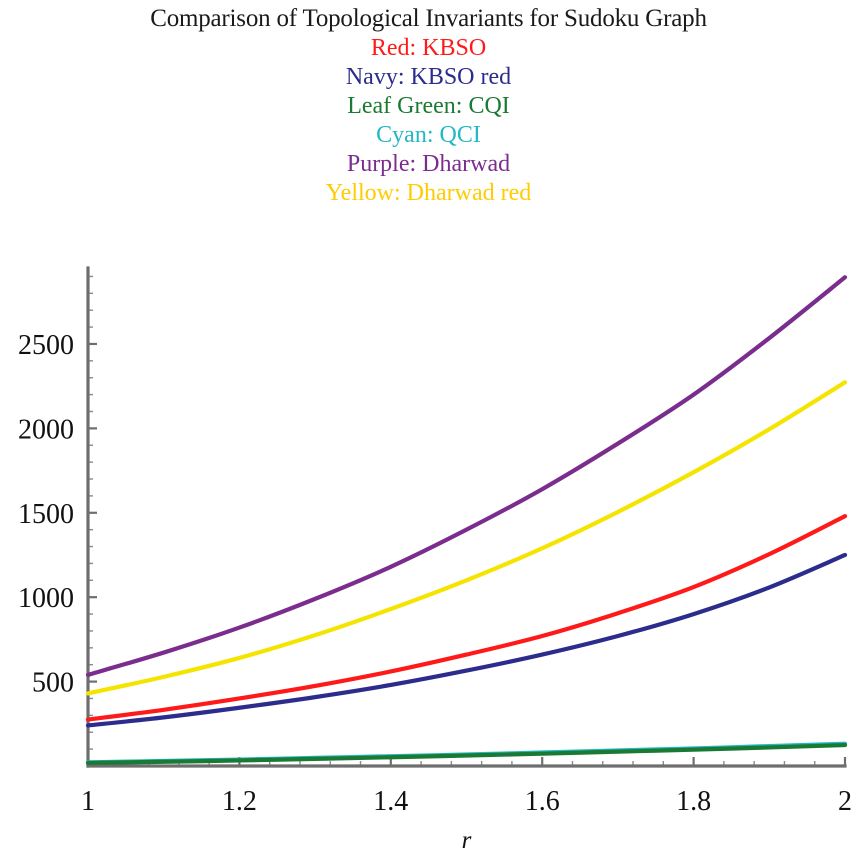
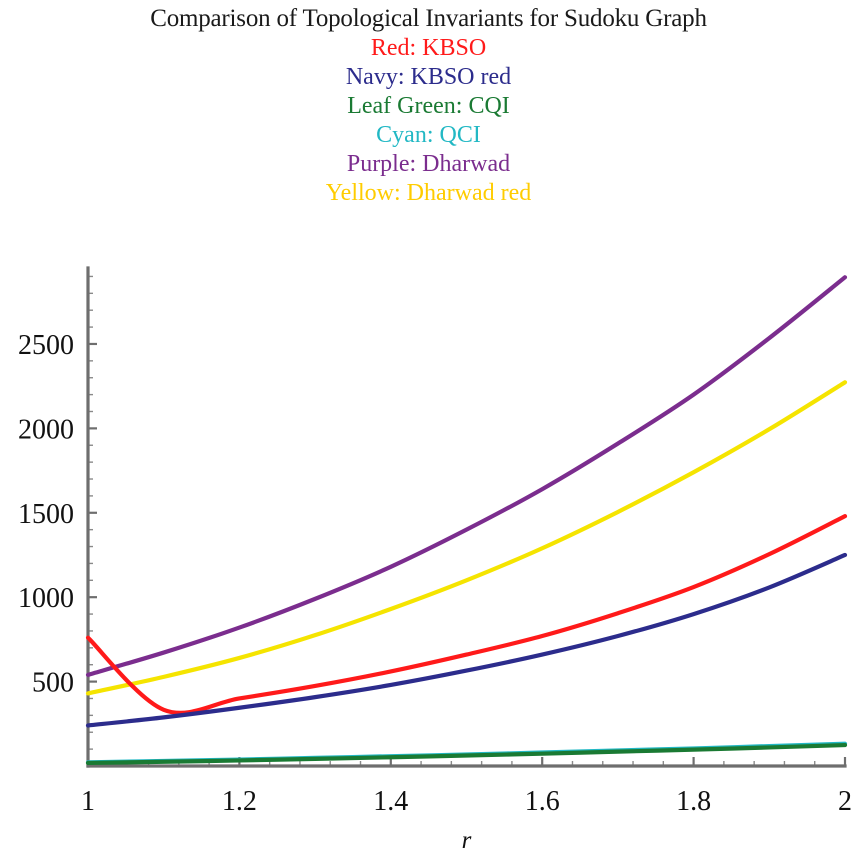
Red: KBSO/1: 280 -> 760
